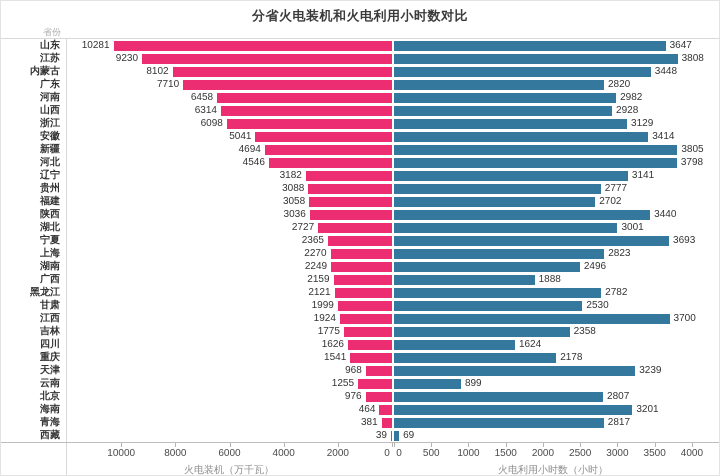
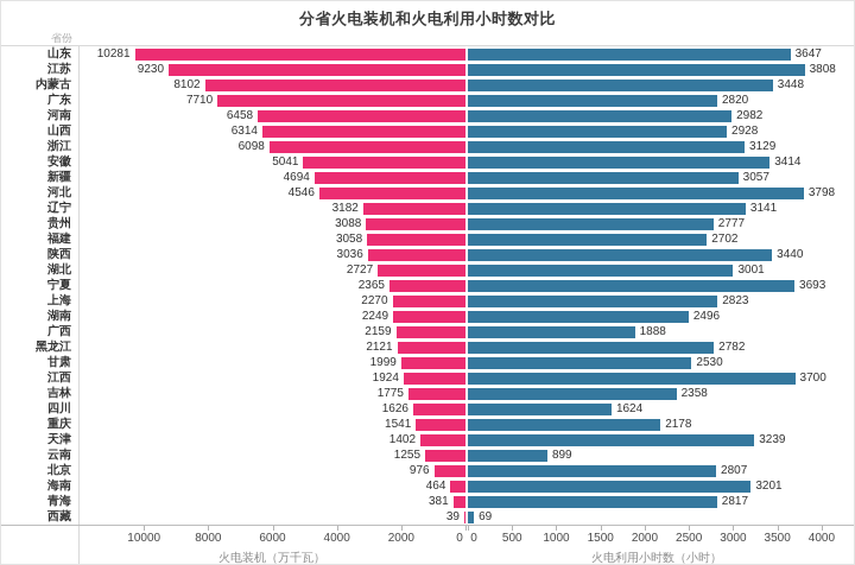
火电利用小时数（小时）/新疆: 3805 -> 3057
火电装机（万千瓦）/天津: 968 -> 1402
